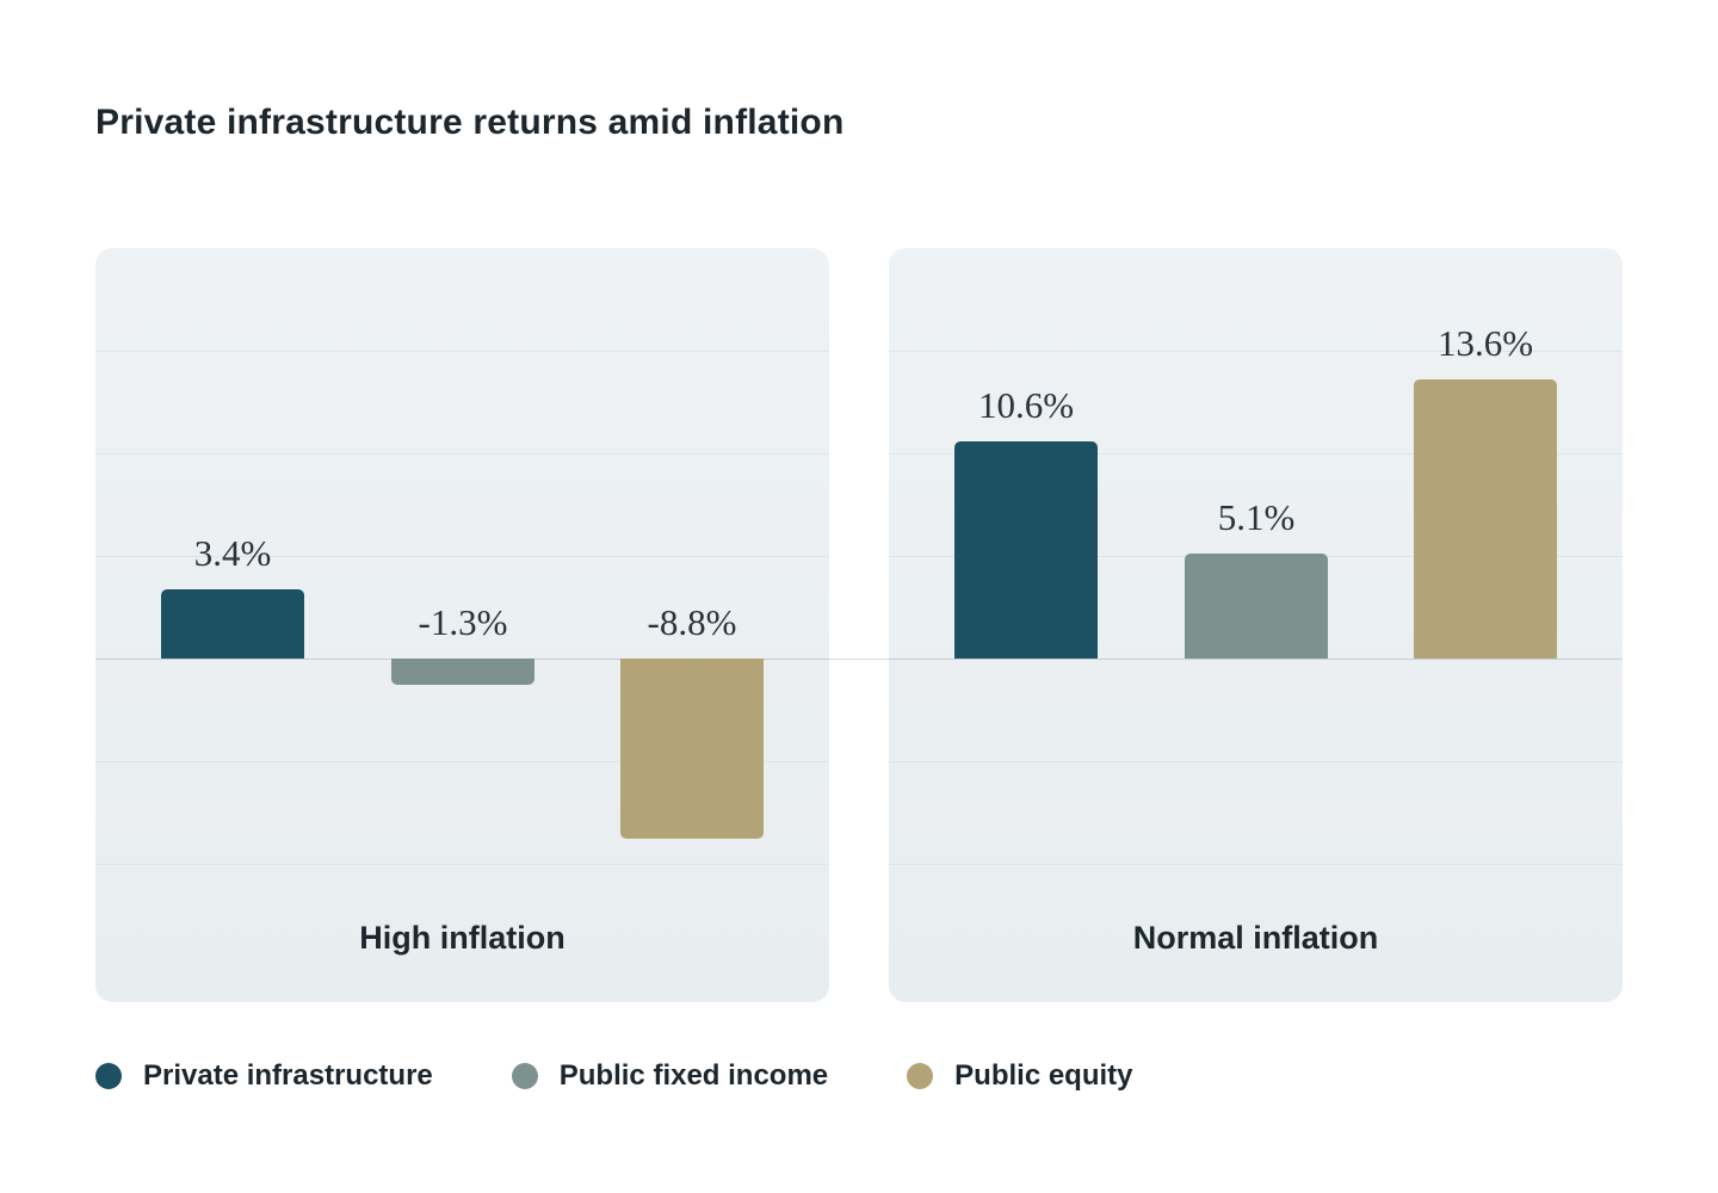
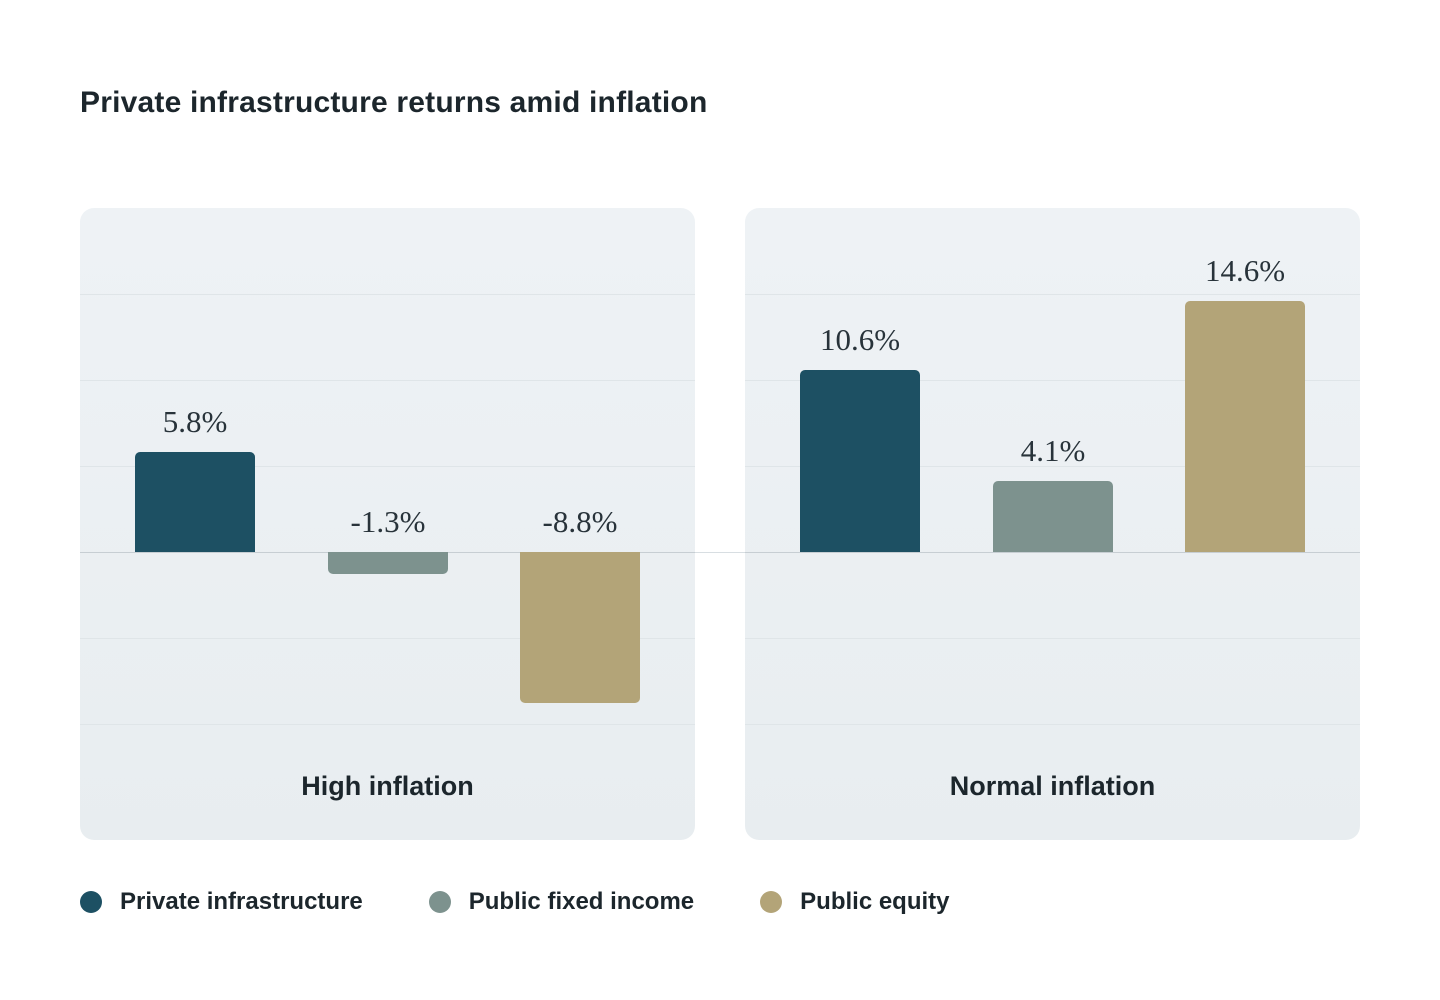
Private infrastructure/High inflation: 3.4% -> 5.8%
Public fixed income/Normal inflation: 5.1% -> 4.1%
Public equity/Normal inflation: 13.6% -> 14.6%
